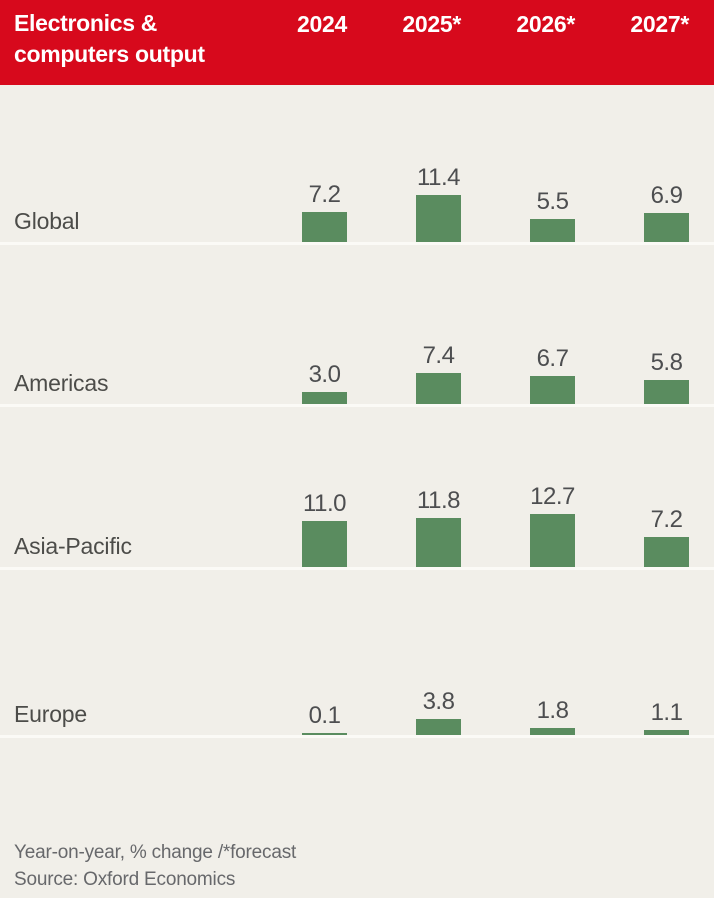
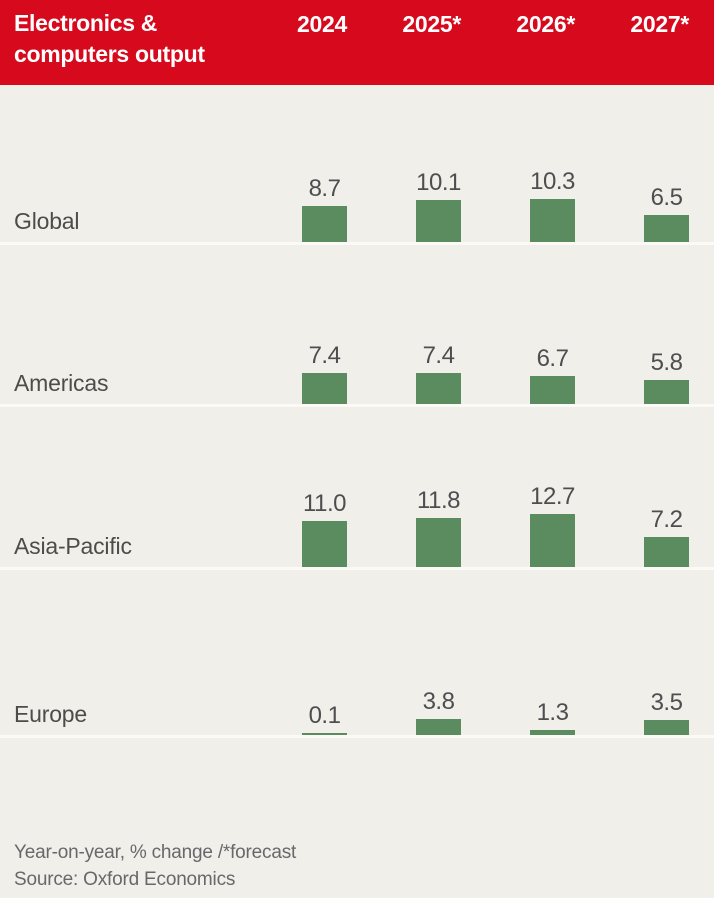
Global/2024: 7.2 -> 8.7
Americas/2024: 3.0 -> 7.4
Global/2025*: 11.4 -> 10.1
Global/2026*: 5.5 -> 10.3
Europe/2026*: 1.8 -> 1.3
Global/2027*: 6.9 -> 6.5
Europe/2027*: 1.1 -> 3.5
